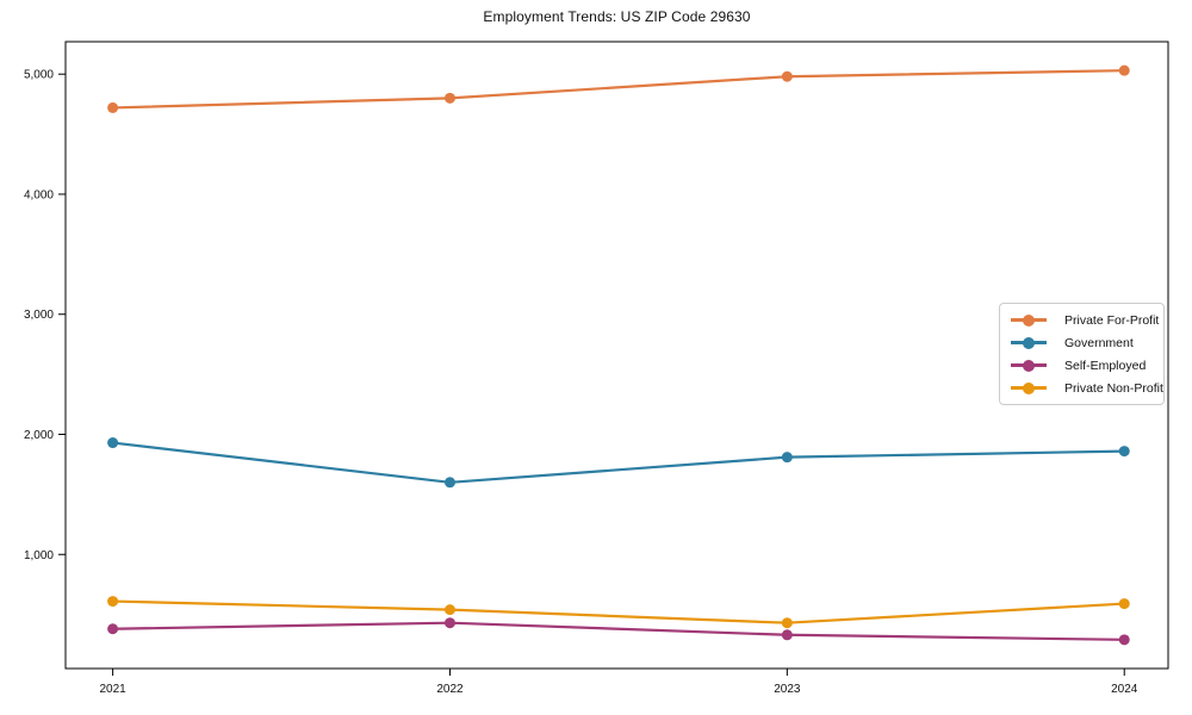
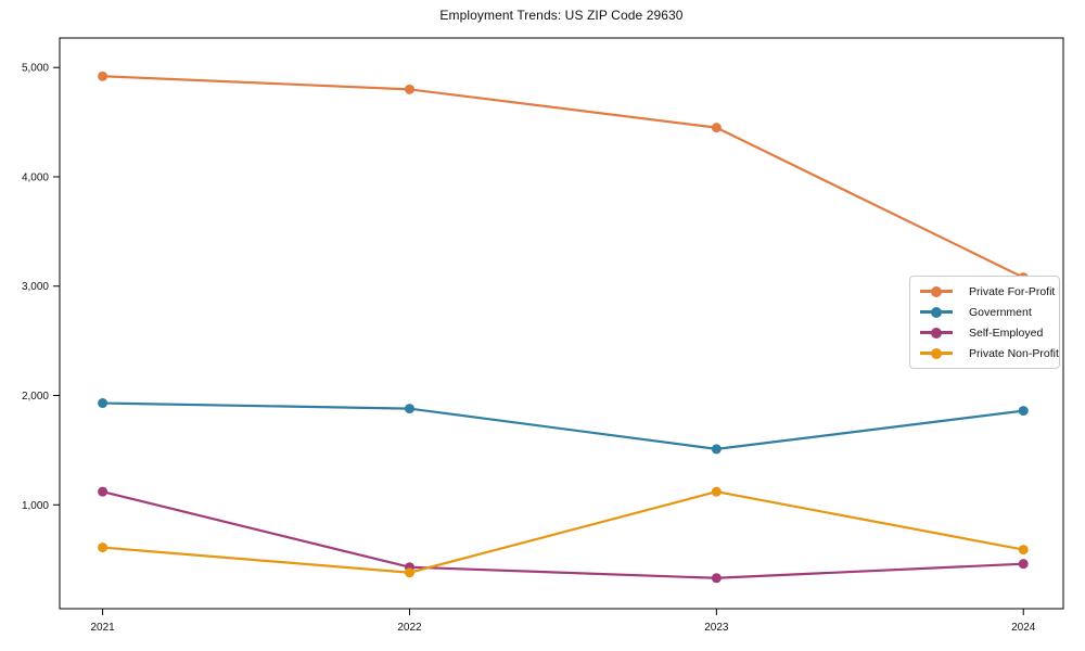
Private For-Profit/2021: 4720 -> 4920
Self-Employed/2021: 380 -> 1120
Government/2022: 1600 -> 1880
Private Non-Profit/2022: 540 -> 380
Private For-Profit/2023: 4980 -> 4450
Government/2023: 1810 -> 1510
Private Non-Profit/2023: 430 -> 1120
Private For-Profit/2024: 5030 -> 3080
Self-Employed/2024: 290 -> 460
